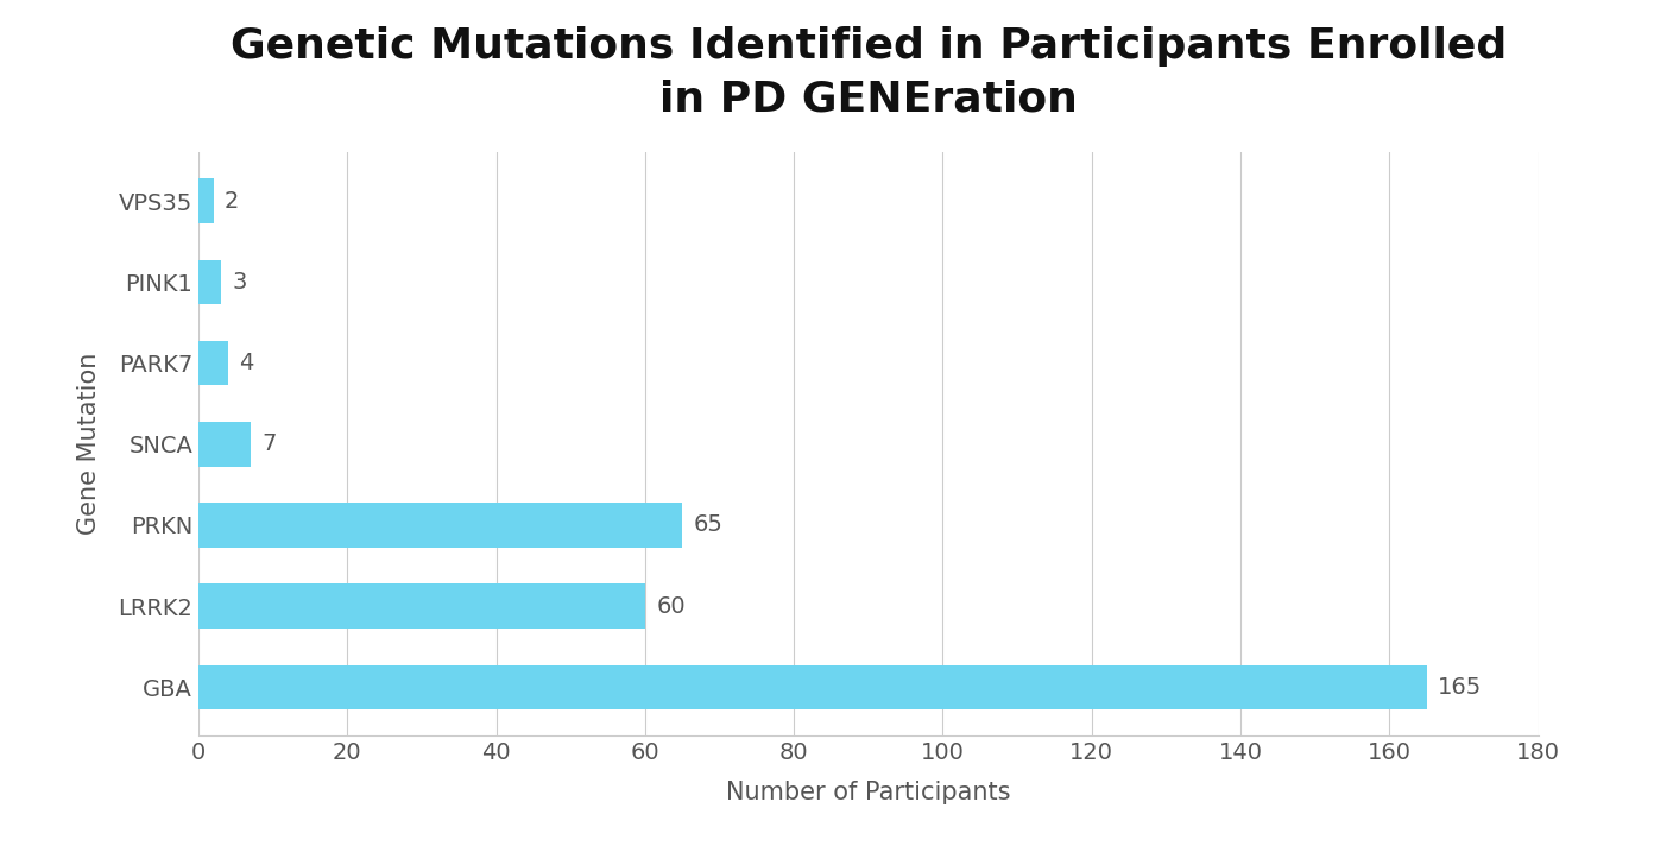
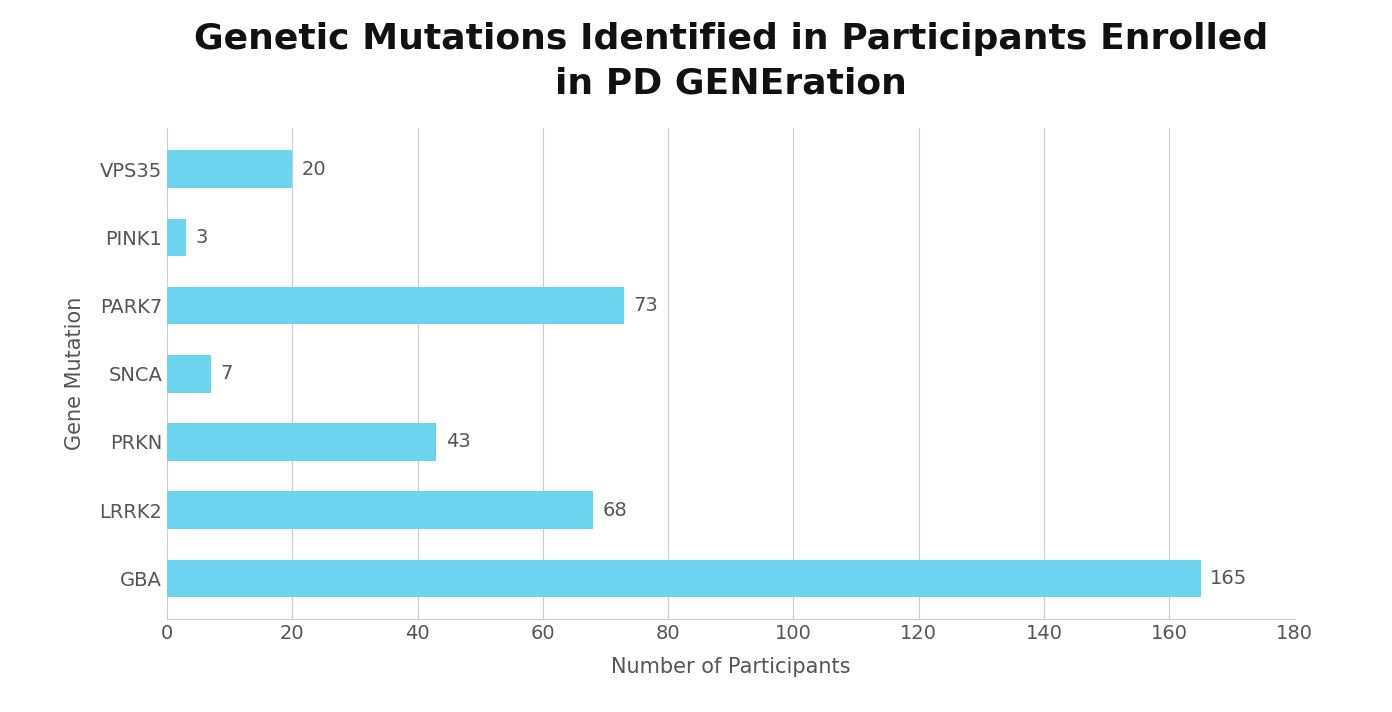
VPS35: 2 -> 20
PARK7: 4 -> 73
PRKN: 65 -> 43
LRRK2: 60 -> 68
